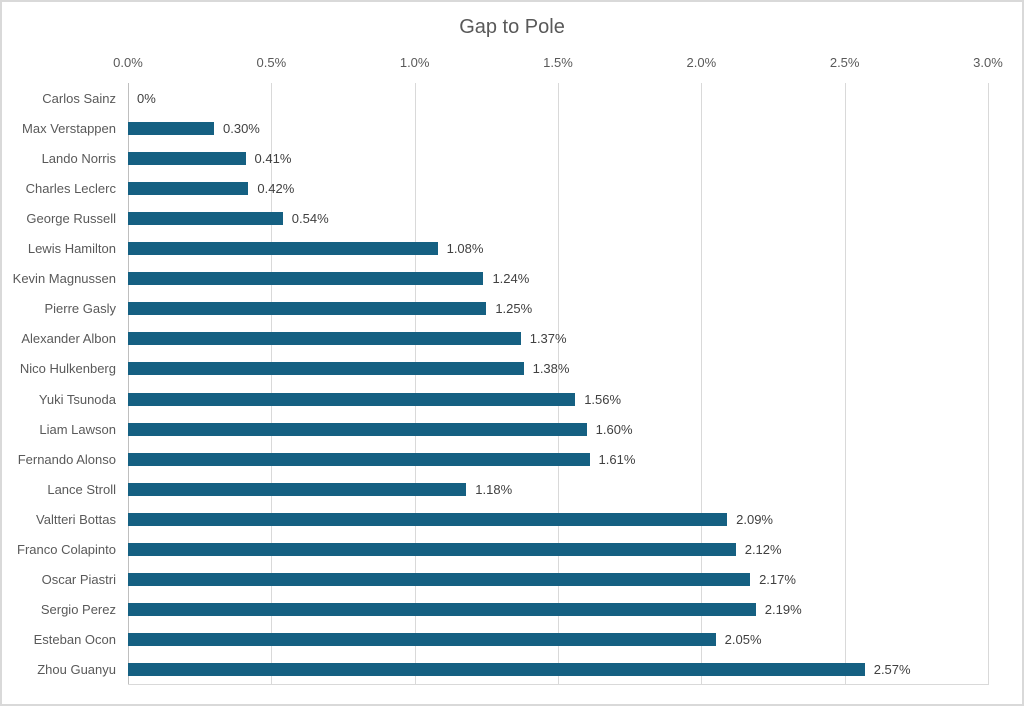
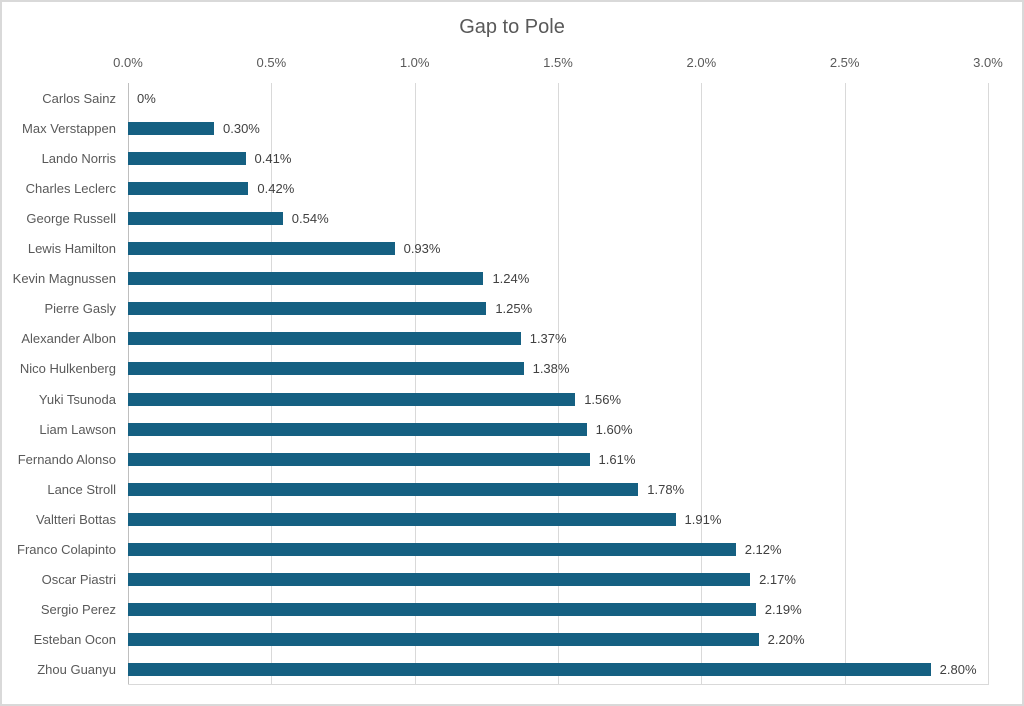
Lewis Hamilton: 1.08% -> 0.93%
Lance Stroll: 1.18% -> 1.78%
Valtteri Bottas: 2.09% -> 1.91%
Esteban Ocon: 2.05% -> 2.20%
Zhou Guanyu: 2.57% -> 2.80%
